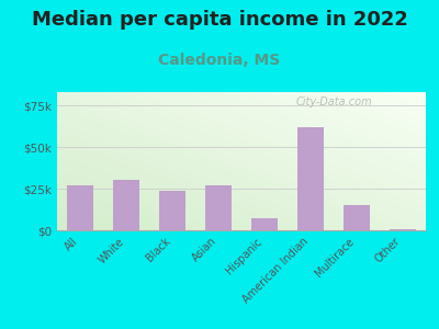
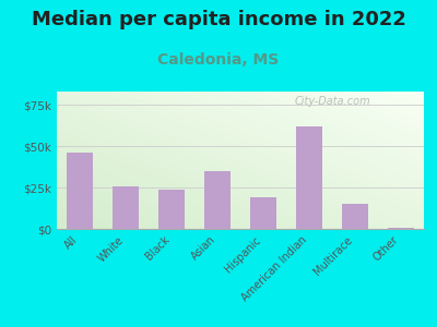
All: $27k -> $46k
White: $30k -> $26k
Asian: $27k -> $35k
Hispanic: $7k -> $19k
